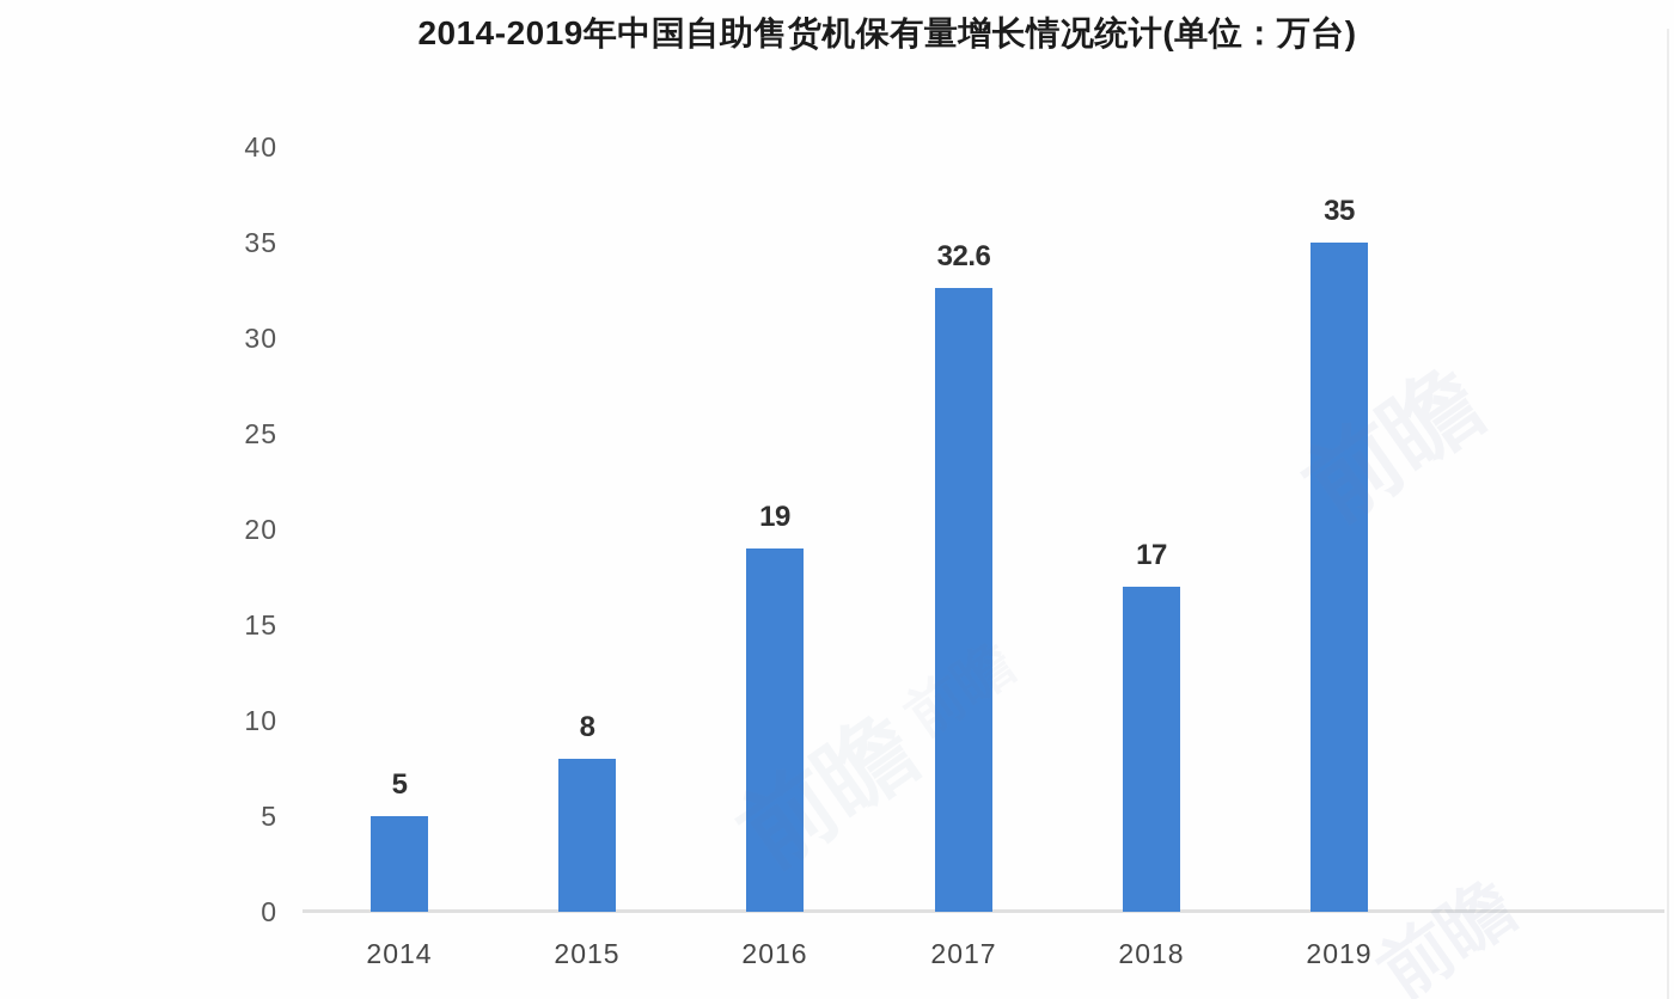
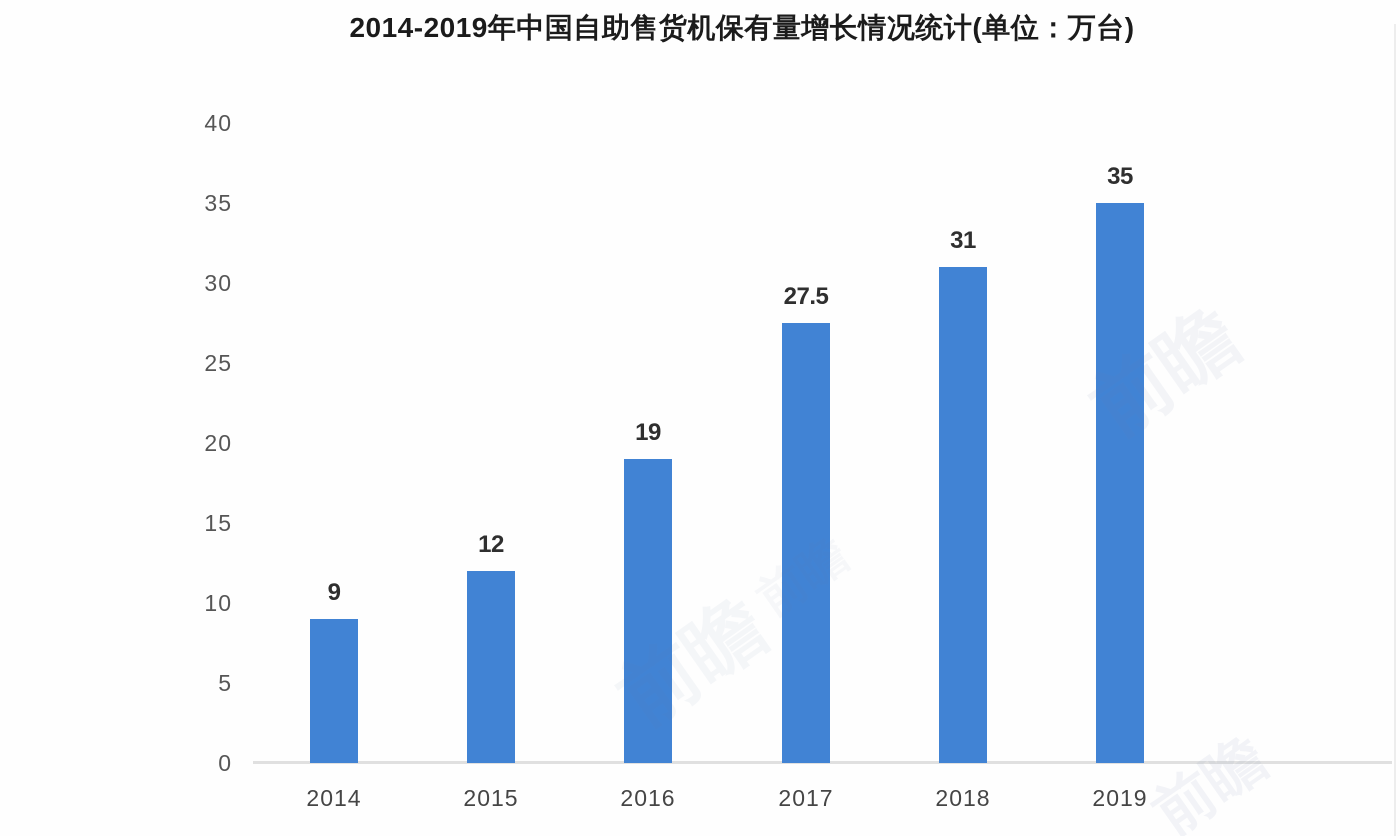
2014: 5 -> 9
2015: 8 -> 12
2017: 32.6 -> 27.5
2018: 17 -> 31
